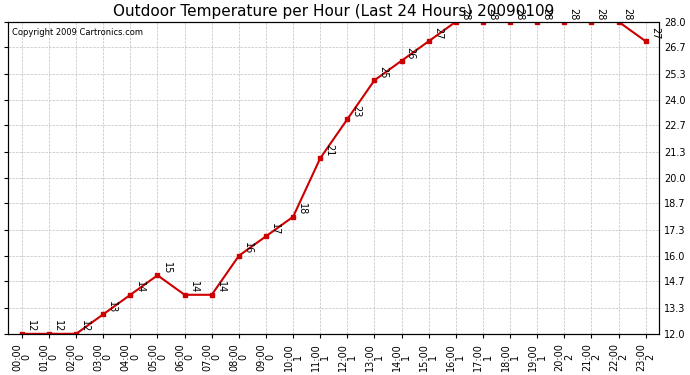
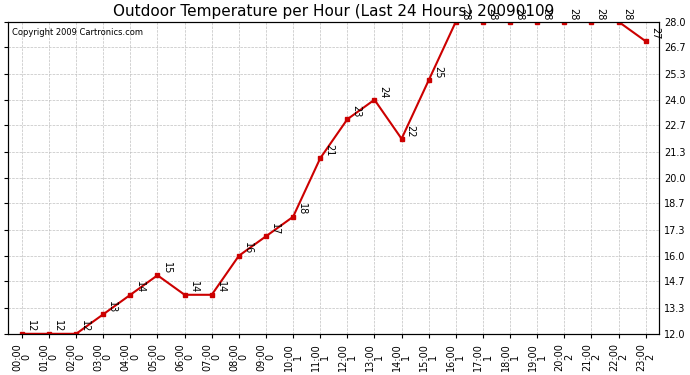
13:00 1: 25 -> 24
14:00 1: 26 -> 22
15:00 1: 27 -> 25
